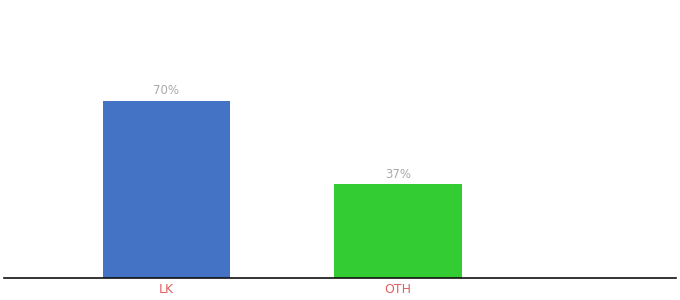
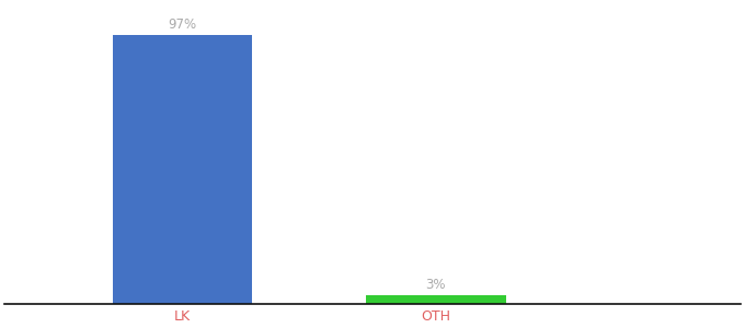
LK: 70% -> 97%
OTH: 37% -> 3%
